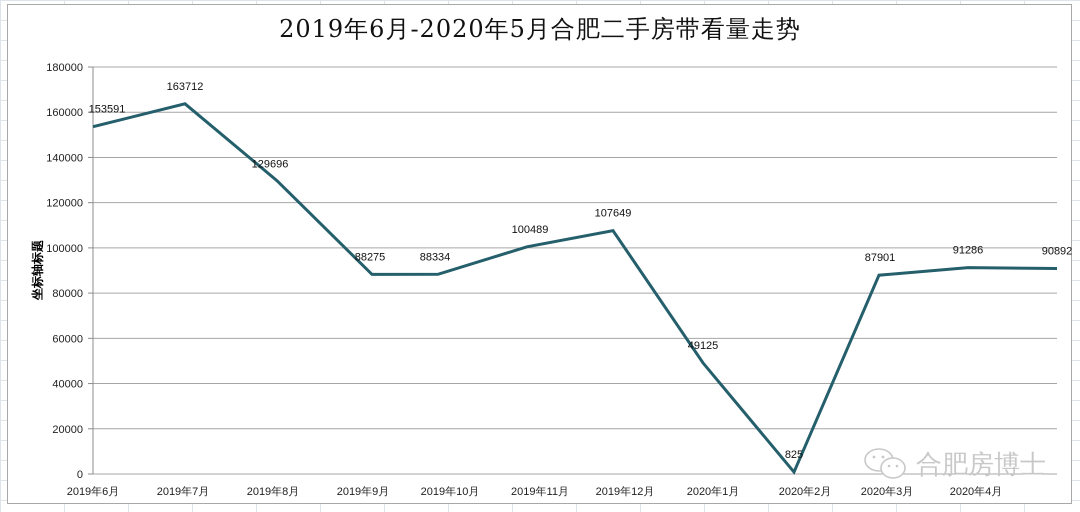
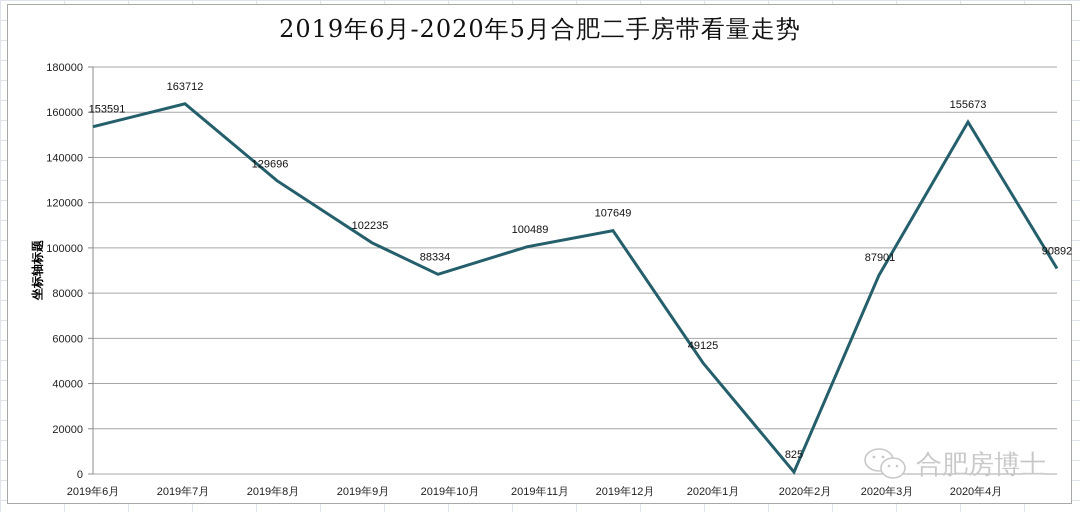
2019年9月: 88275 -> 102235
2020年4月: 91286 -> 155673
